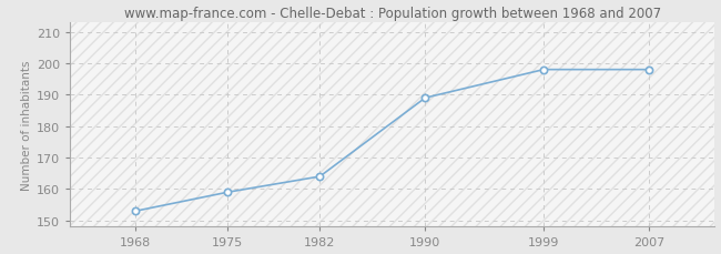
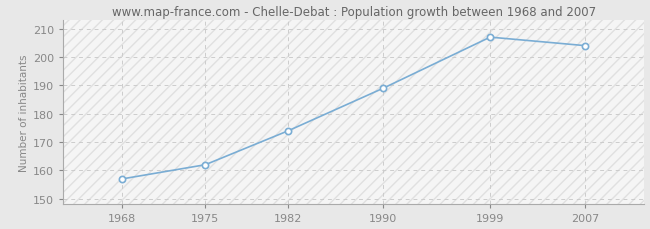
1968: 153 -> 157
1975: 159 -> 162
1982: 164 -> 174
1999: 198 -> 207
2007: 198 -> 204
